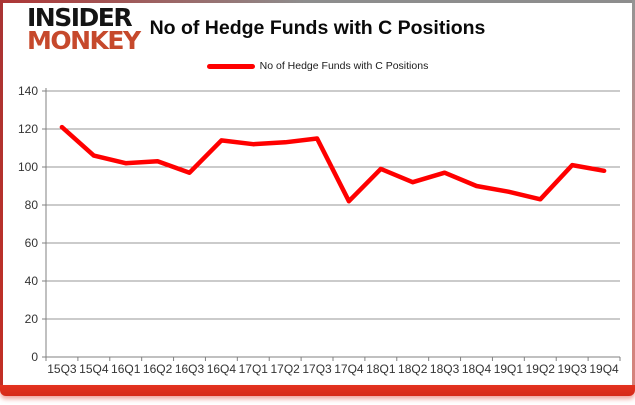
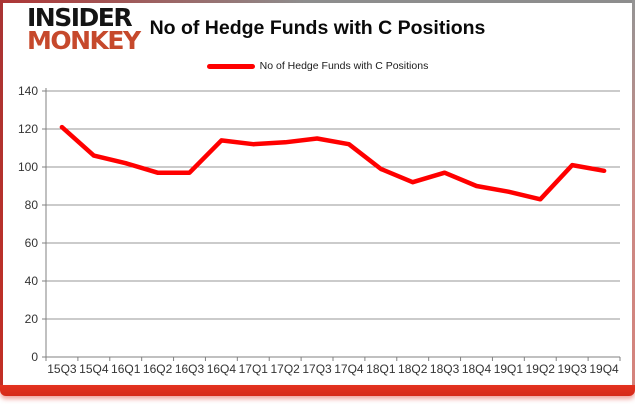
16Q2: 103 -> 97
17Q4: 82 -> 112
